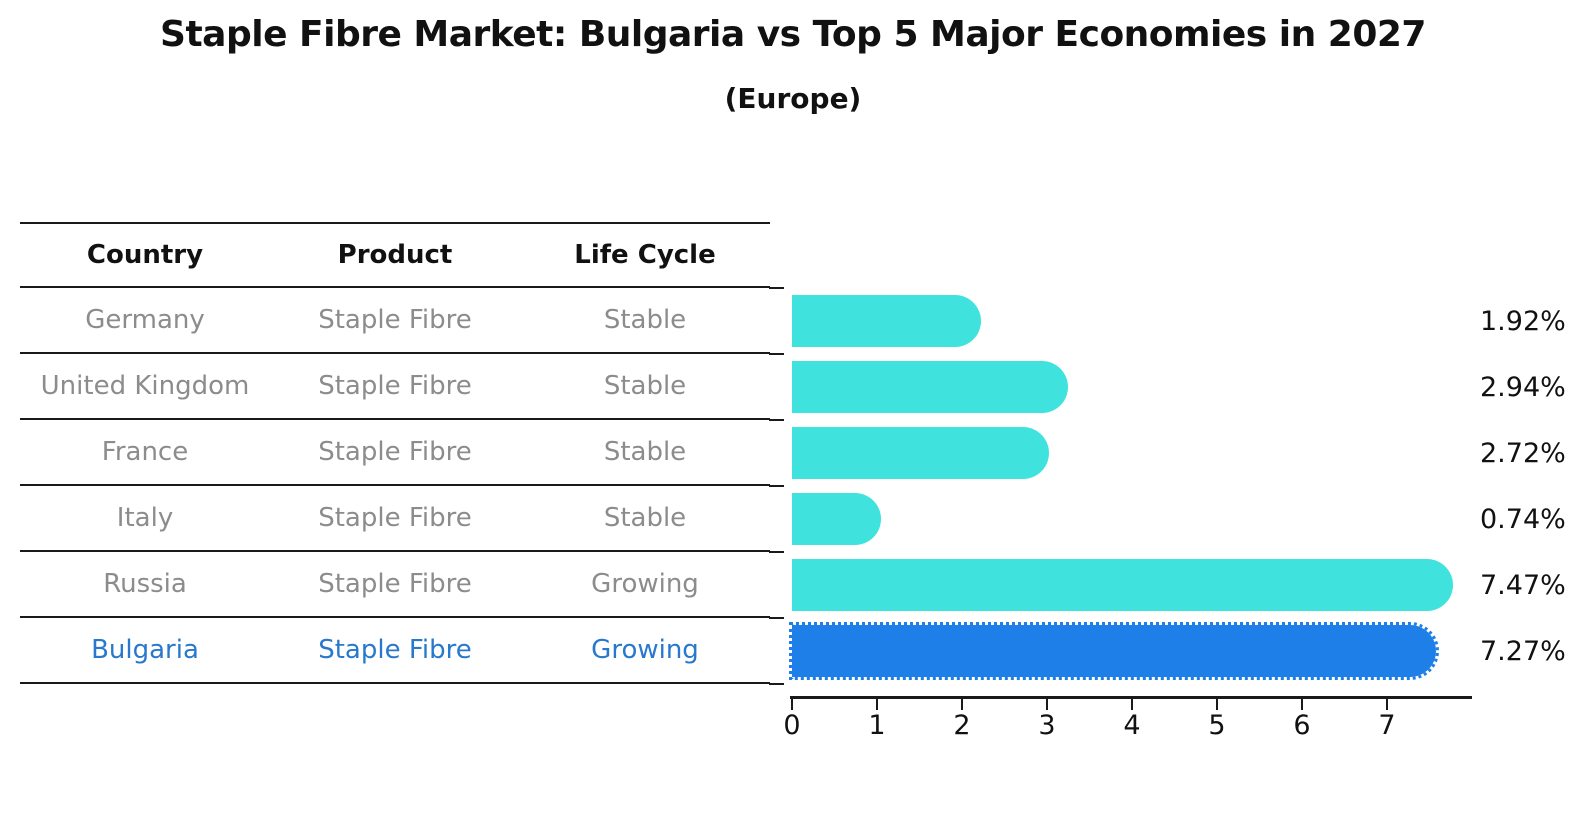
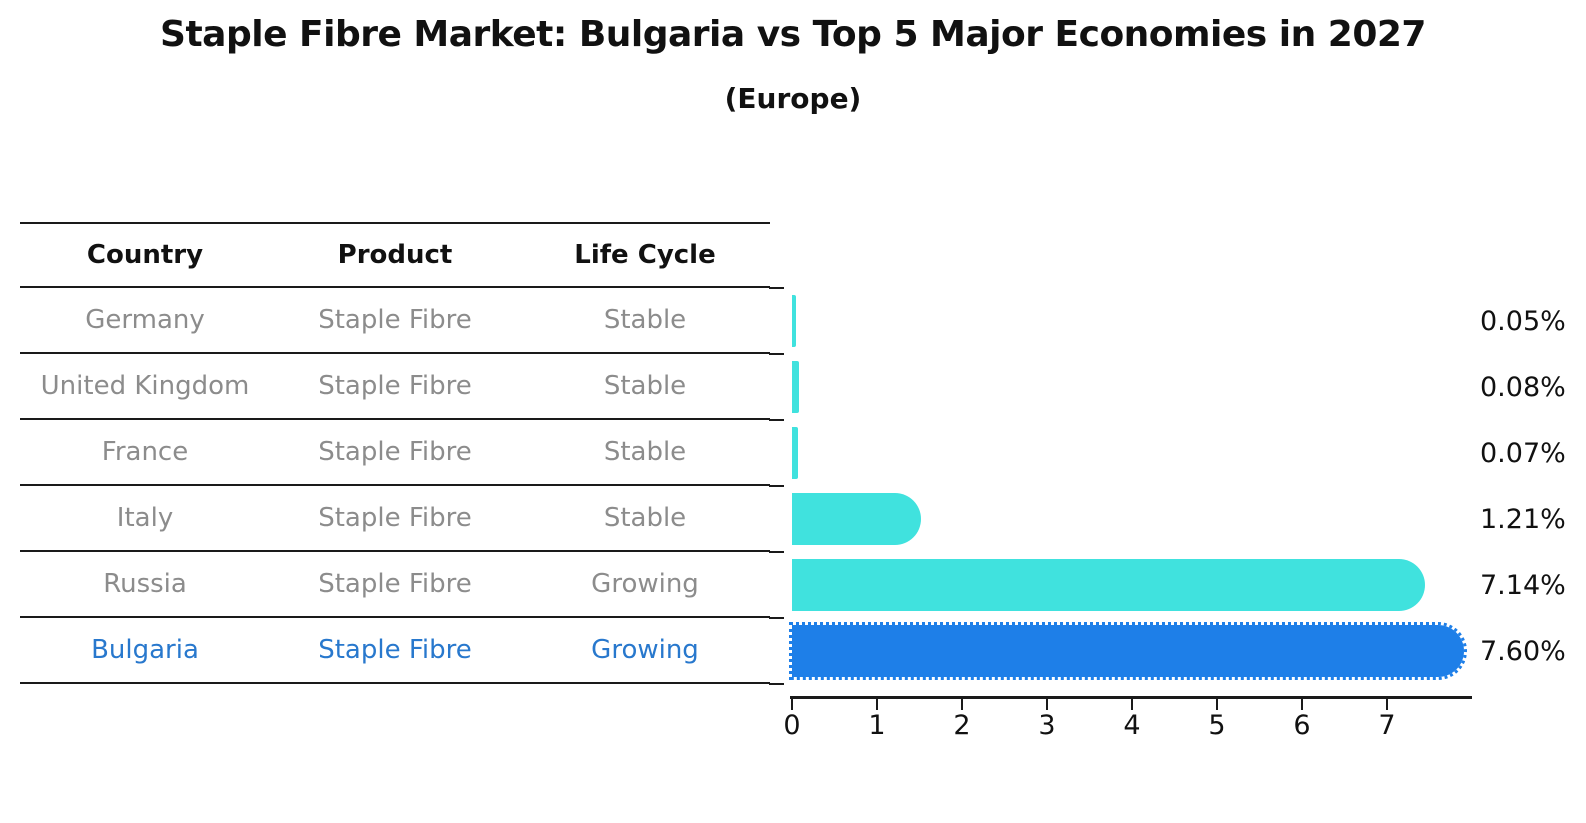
Germany: 1.92% -> 0.05%
United Kingdom: 2.94% -> 0.08%
France: 2.72% -> 0.07%
Italy: 0.74% -> 1.21%
Russia: 7.47% -> 7.14%
Bulgaria: 7.27% -> 7.60%
